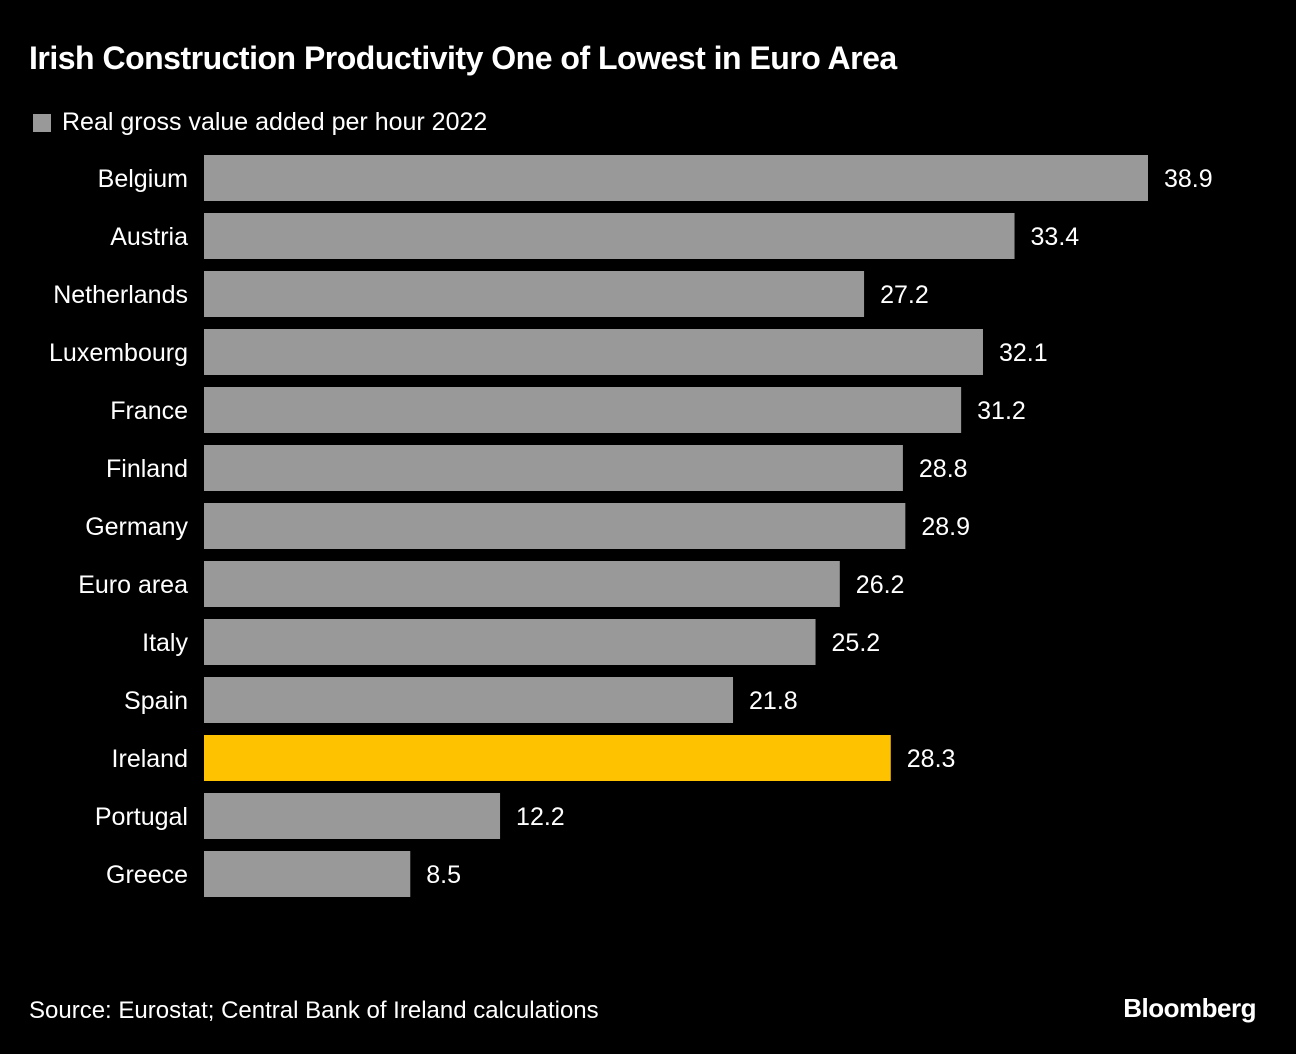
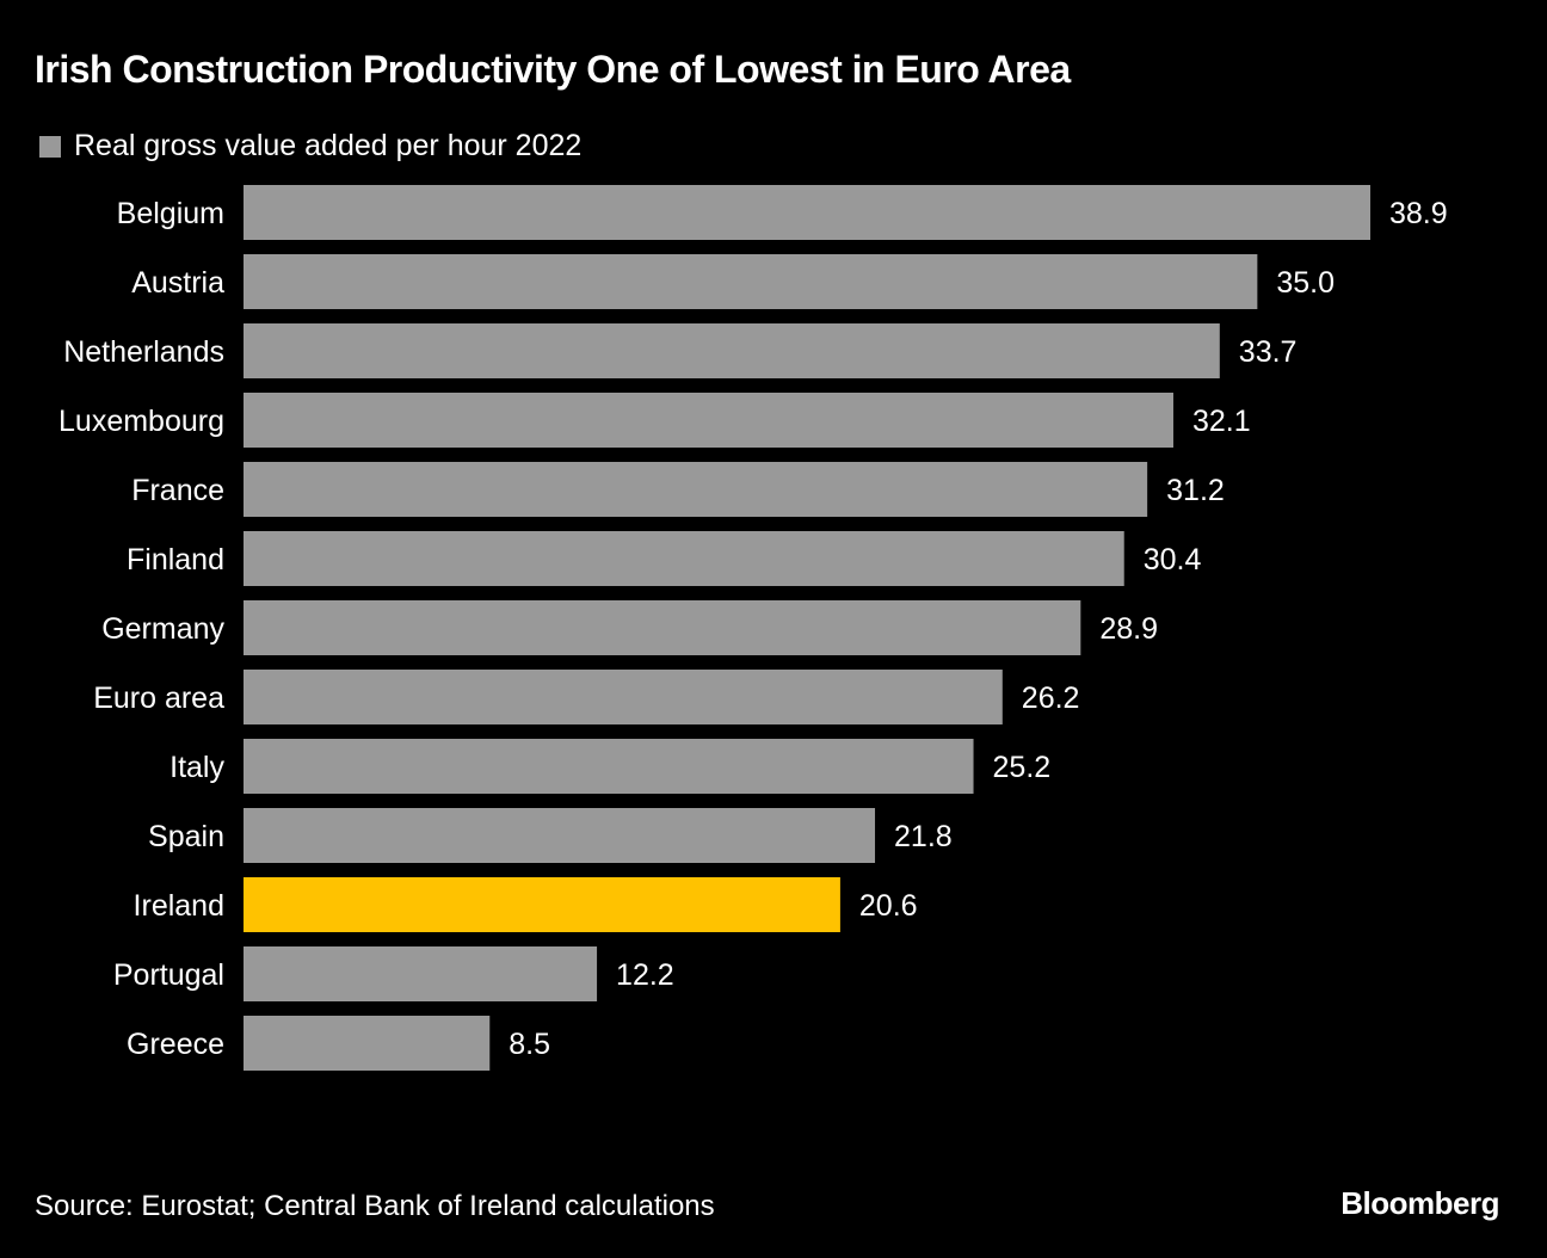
Austria: 33.4 -> 35.0
Netherlands: 27.2 -> 33.7
Finland: 28.8 -> 30.4
Ireland: 28.3 -> 20.6
